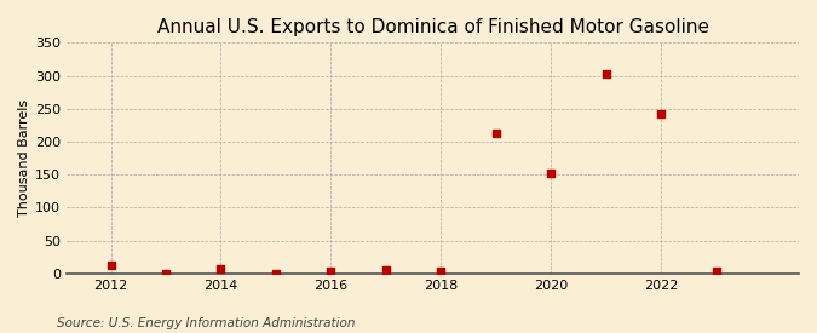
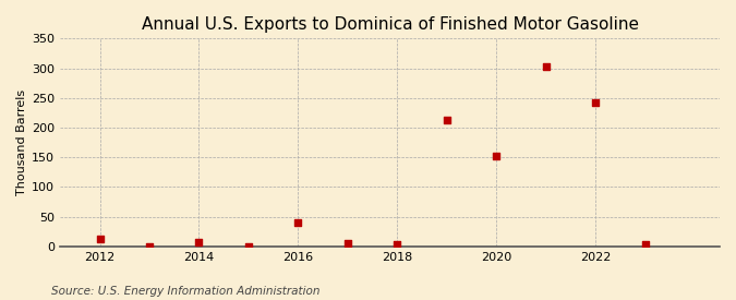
2016: 3 -> 40
